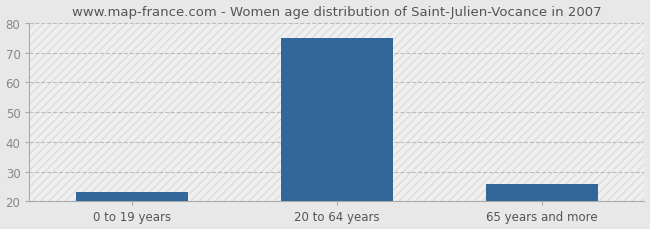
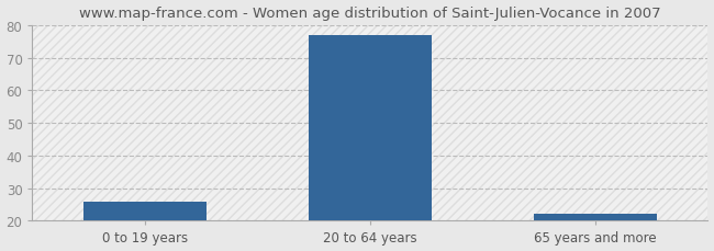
0 to 19 years: 23 -> 26
20 to 64 years: 75 -> 77
65 years and more: 26 -> 22
